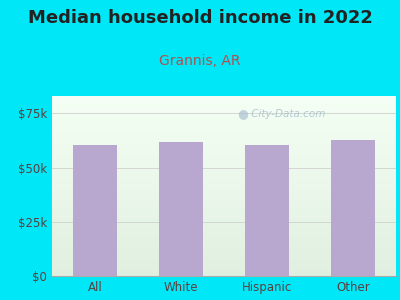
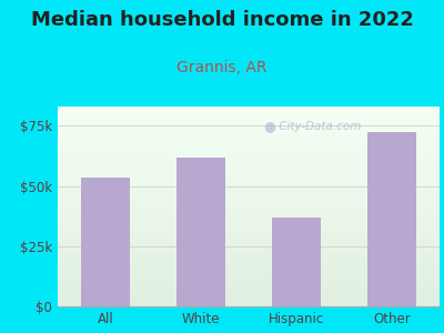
All: $60.5k -> $53.5k
Hispanic: $60.2k -> $37.0k
Other: $62.8k -> $72.5k
